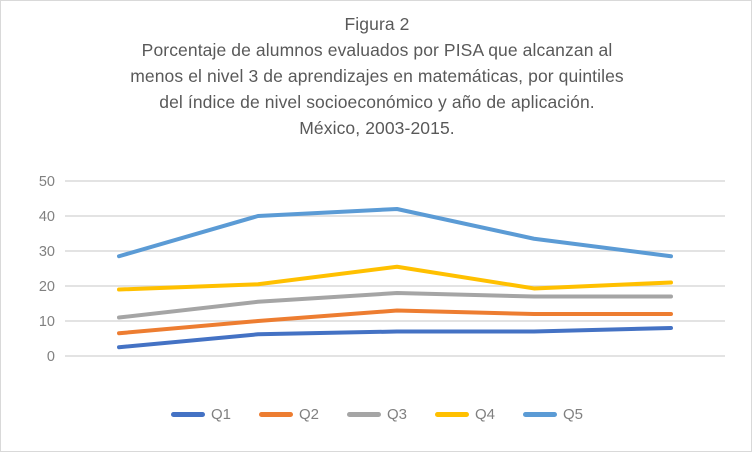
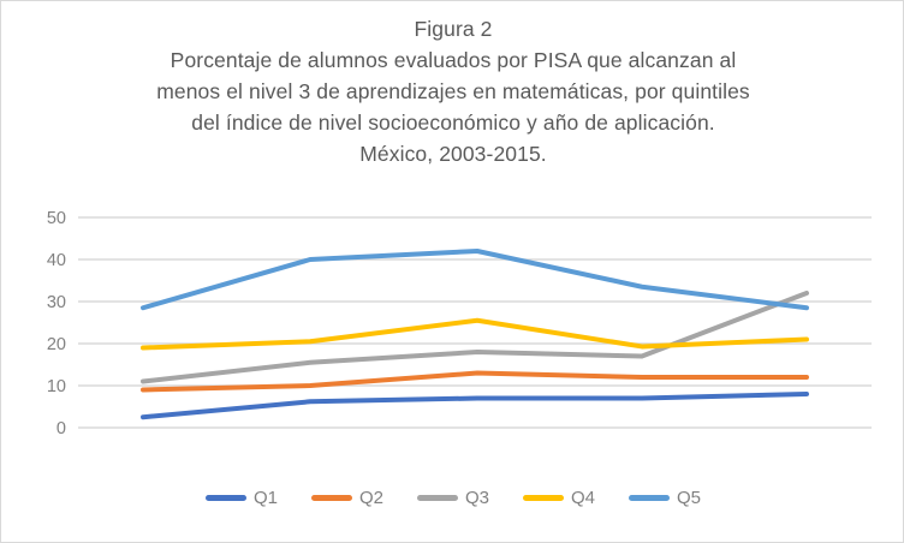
Q2/2003: 6 -> 9
Q3/2015: 17 -> 32
